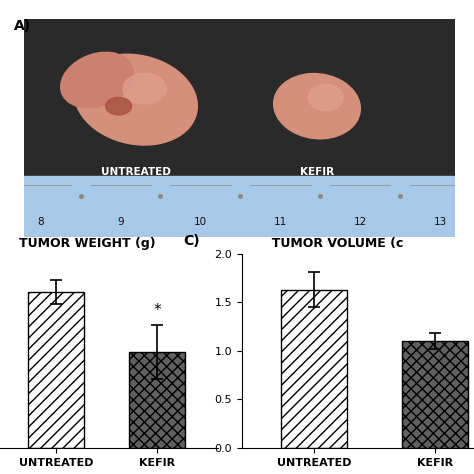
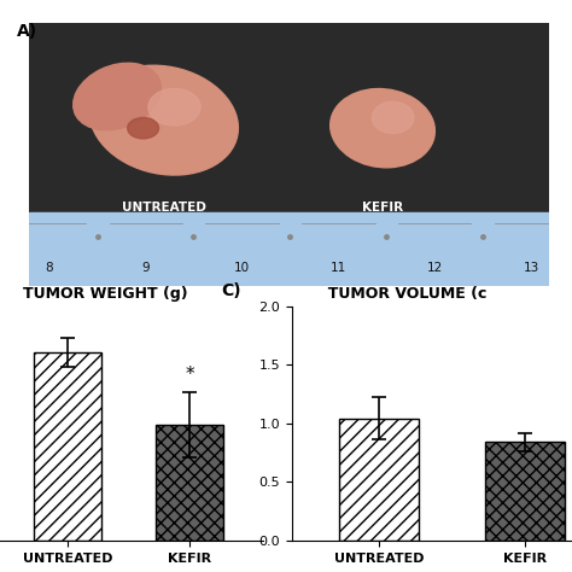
TUMOR VOLUME (c/UNTREATED: 1.63 -> 1.04
TUMOR VOLUME (c/KEFIR: 1.10 -> 0.84
